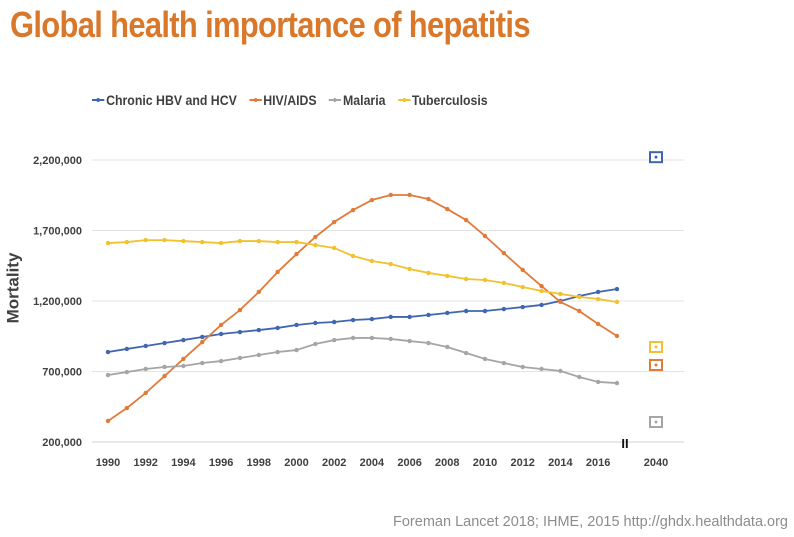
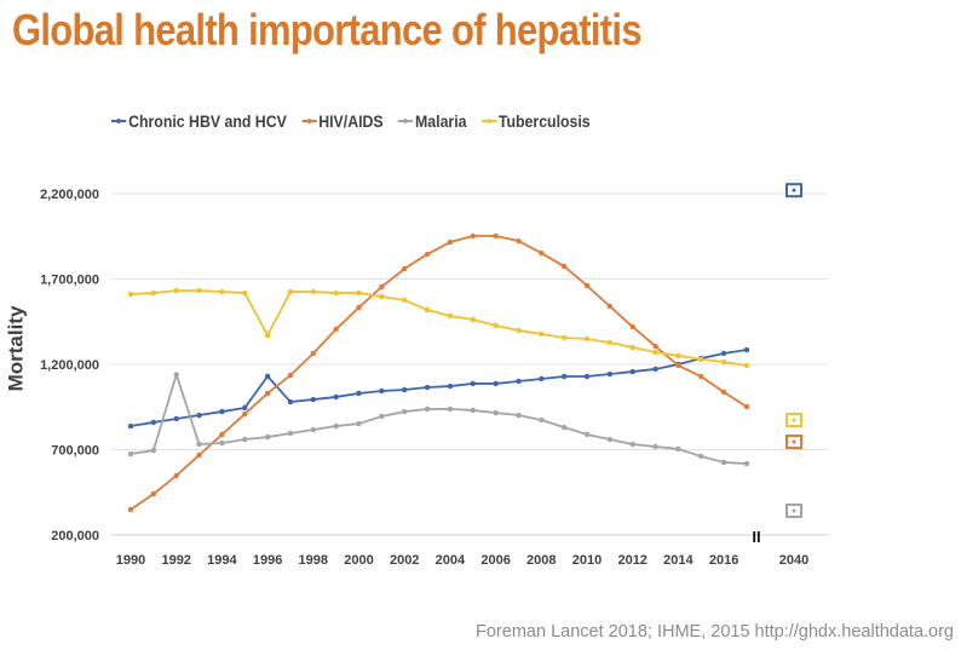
Malaria/1992: 720000 -> 1140000
Chronic HBV and HCV/1996: 970000 -> 1130000
Tuberculosis/1996: 1610000 -> 1370000
